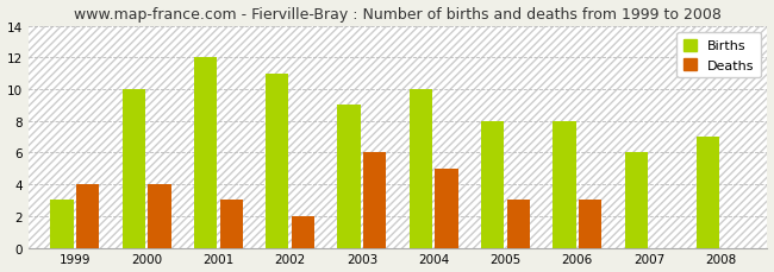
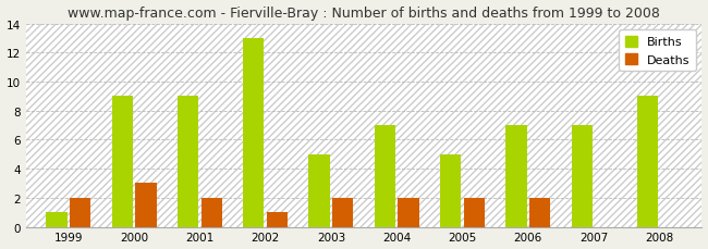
Births/1999: 3 -> 1
Deaths/1999: 4 -> 2
Births/2000: 10 -> 9
Deaths/2000: 4 -> 3
Births/2001: 12 -> 9
Deaths/2001: 3 -> 2
Births/2002: 11 -> 13
Deaths/2002: 2 -> 1
Births/2003: 9 -> 5
Deaths/2003: 6 -> 2
Births/2004: 10 -> 7
Deaths/2004: 5 -> 2
Births/2005: 8 -> 5
Deaths/2005: 3 -> 2
Births/2006: 8 -> 7
Deaths/2006: 3 -> 2
Births/2007: 6 -> 7
Births/2008: 7 -> 9
